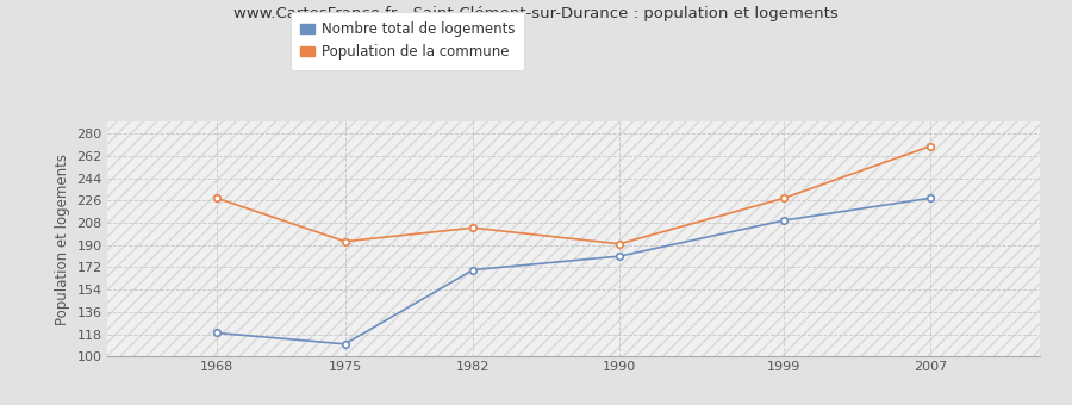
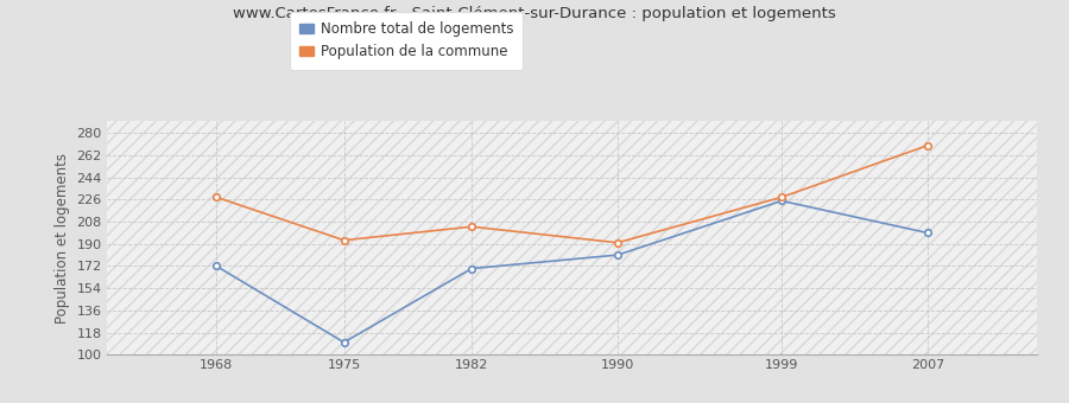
Nombre total de logements/1968: 119 -> 172
Nombre total de logements/1999: 210 -> 225
Nombre total de logements/2007: 228 -> 199
